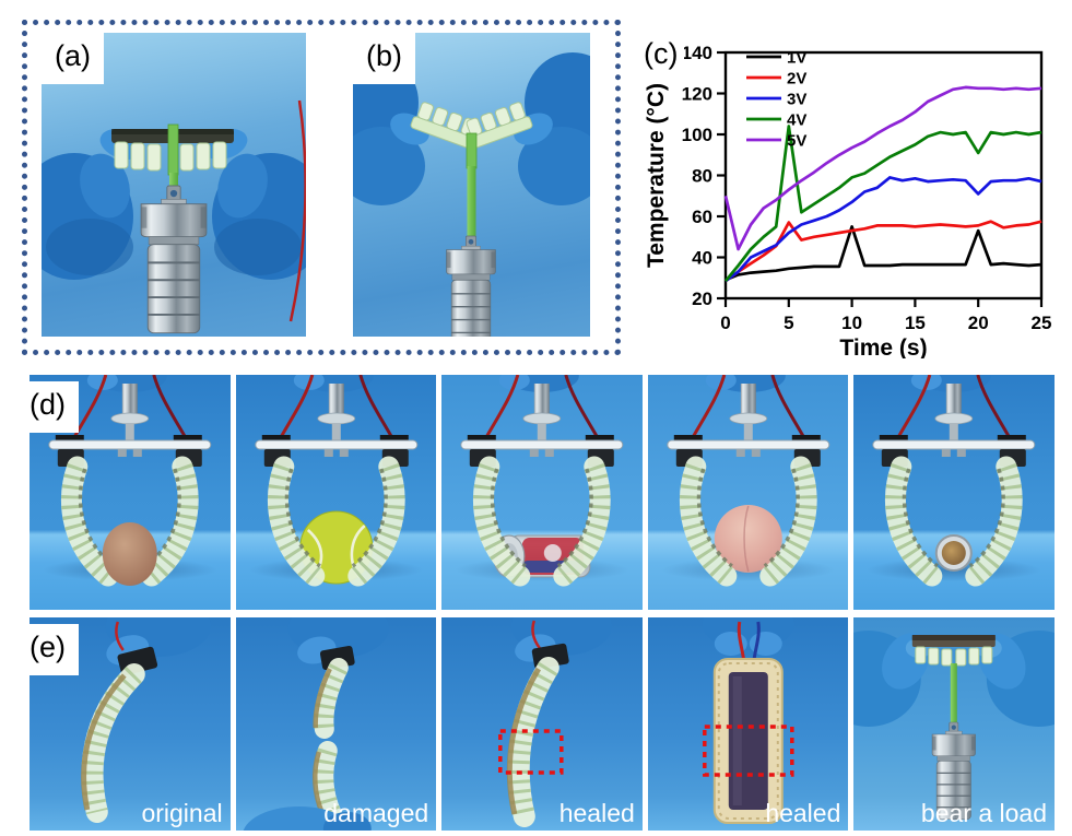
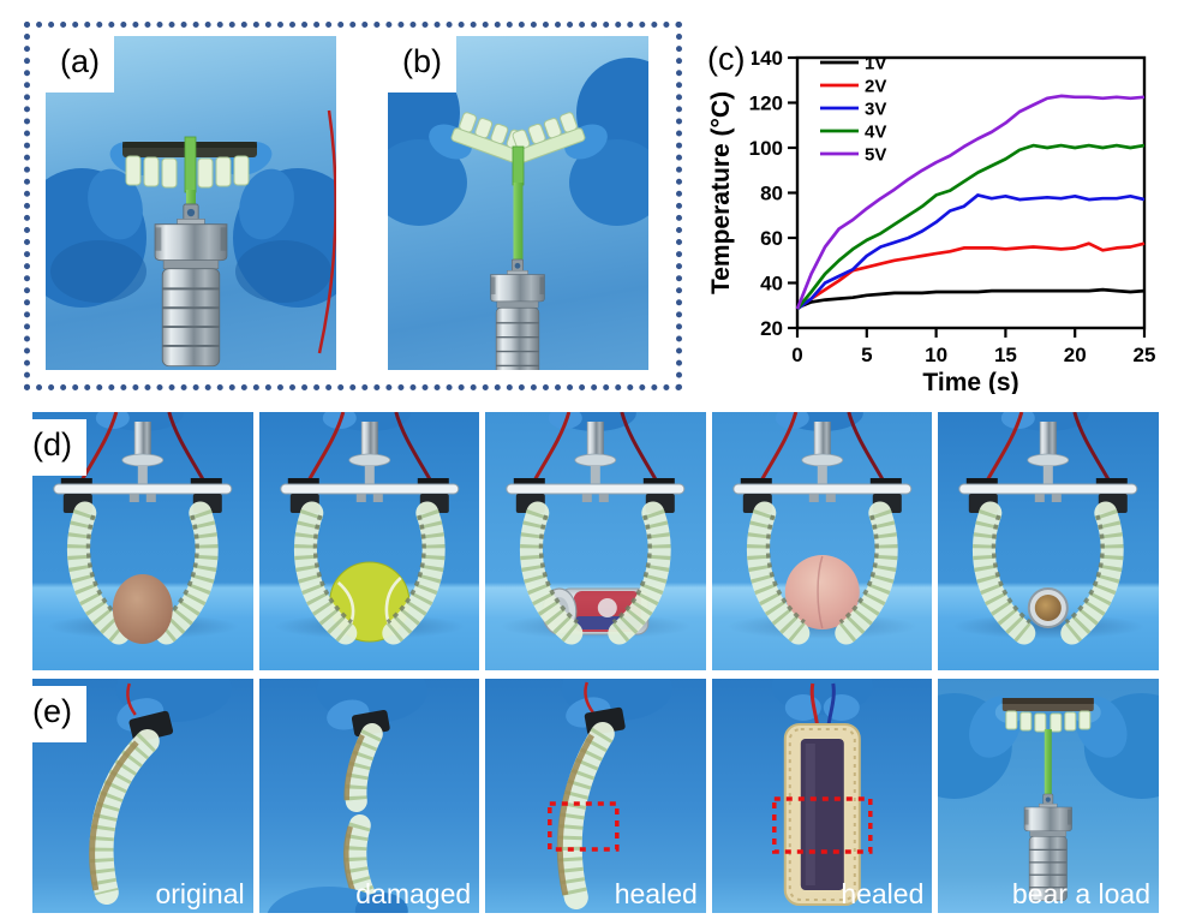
5V/0: 70 -> 28
2V/5: 57 -> 47
4V/5: 104 -> 59
1V/10: 55 -> 36
1V/20: 53 -> 36
3V/20: 71 -> 78
4V/20: 91 -> 100
